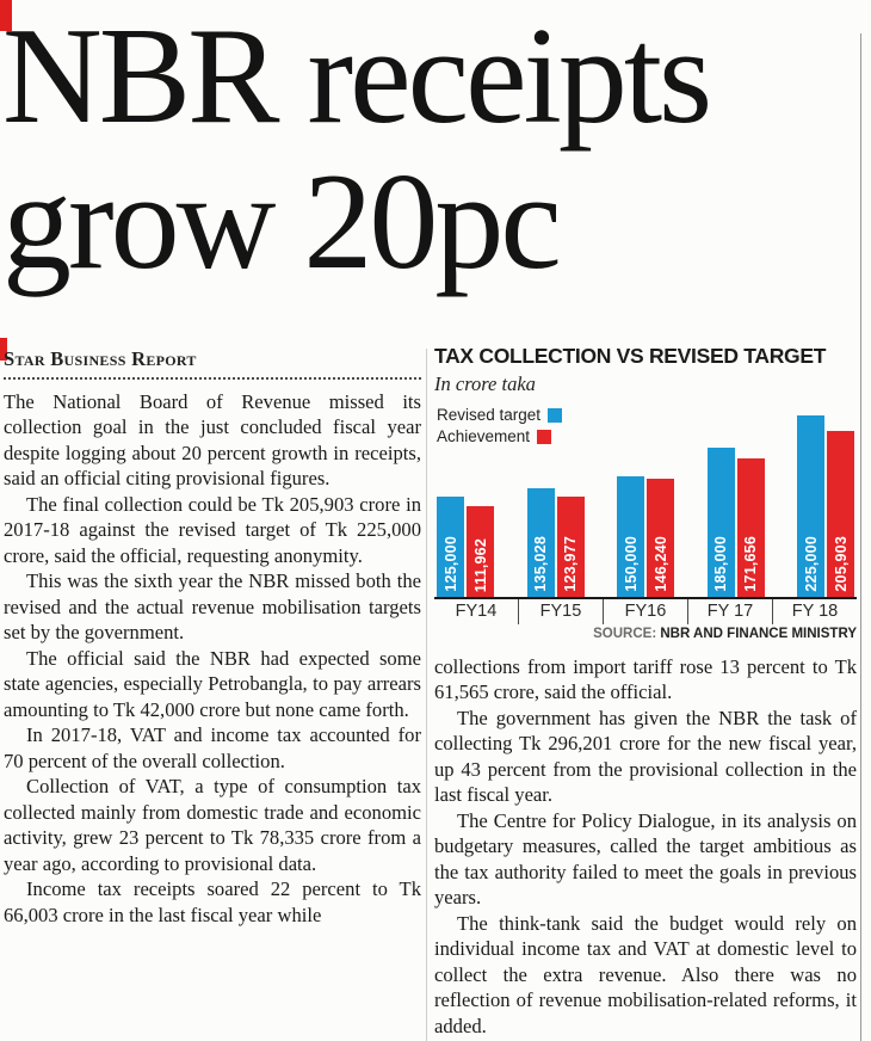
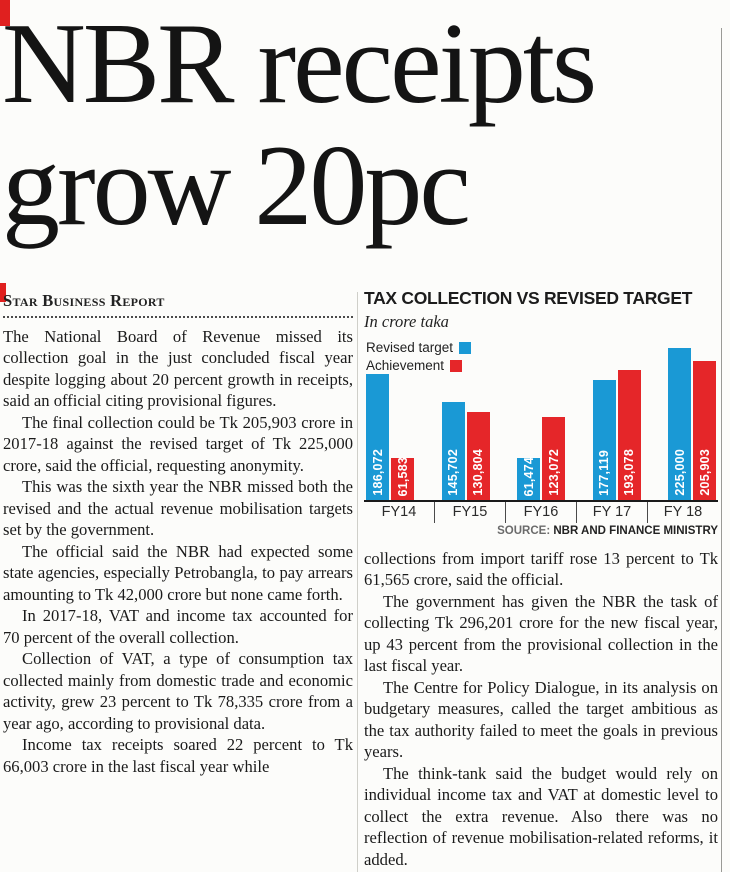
Revised target/FY14: 125,000 -> 186,072
Achievement/FY14: 111,962 -> 61,583
Revised target/FY15: 135,028 -> 145,702
Achievement/FY15: 123,977 -> 130,804
Revised target/FY16: 150,000 -> 61,474
Achievement/FY16: 146,240 -> 123,072
Revised target/FY 17: 185,000 -> 177,119
Achievement/FY 17: 171,656 -> 193,078
